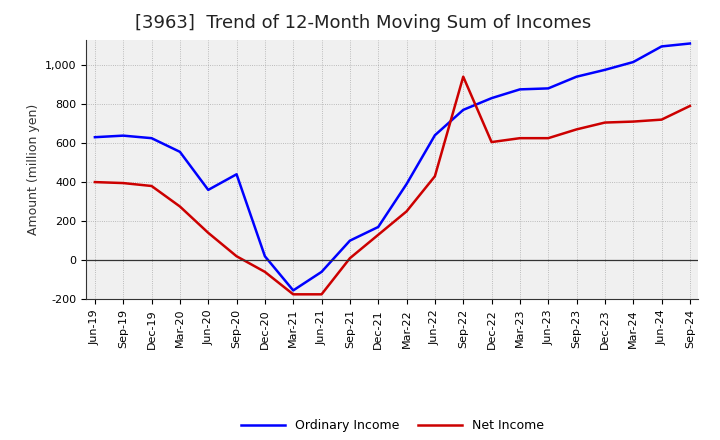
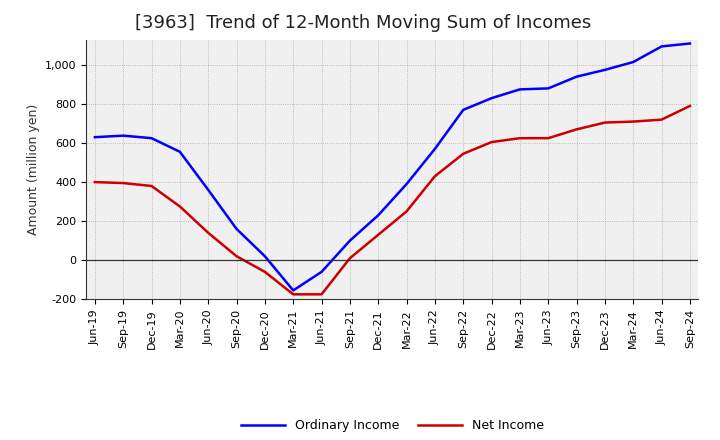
Ordinary Income/Sep-20: 440 -> 160
Ordinary Income/Dec-21: 170 -> 230
Ordinary Income/Jun-22: 640 -> 570
Net Income/Sep-22: 940 -> 540
